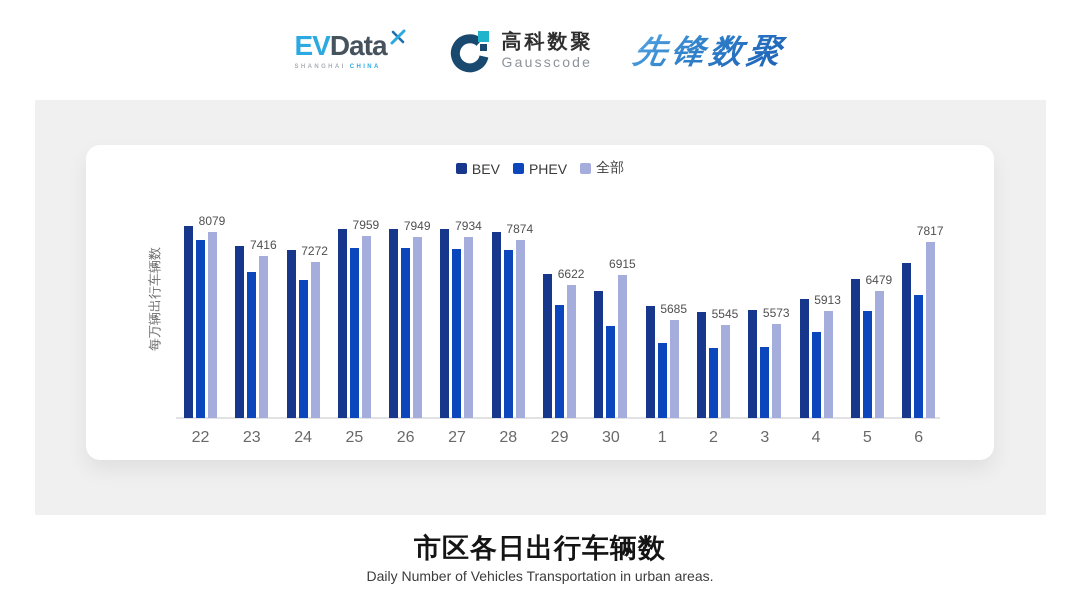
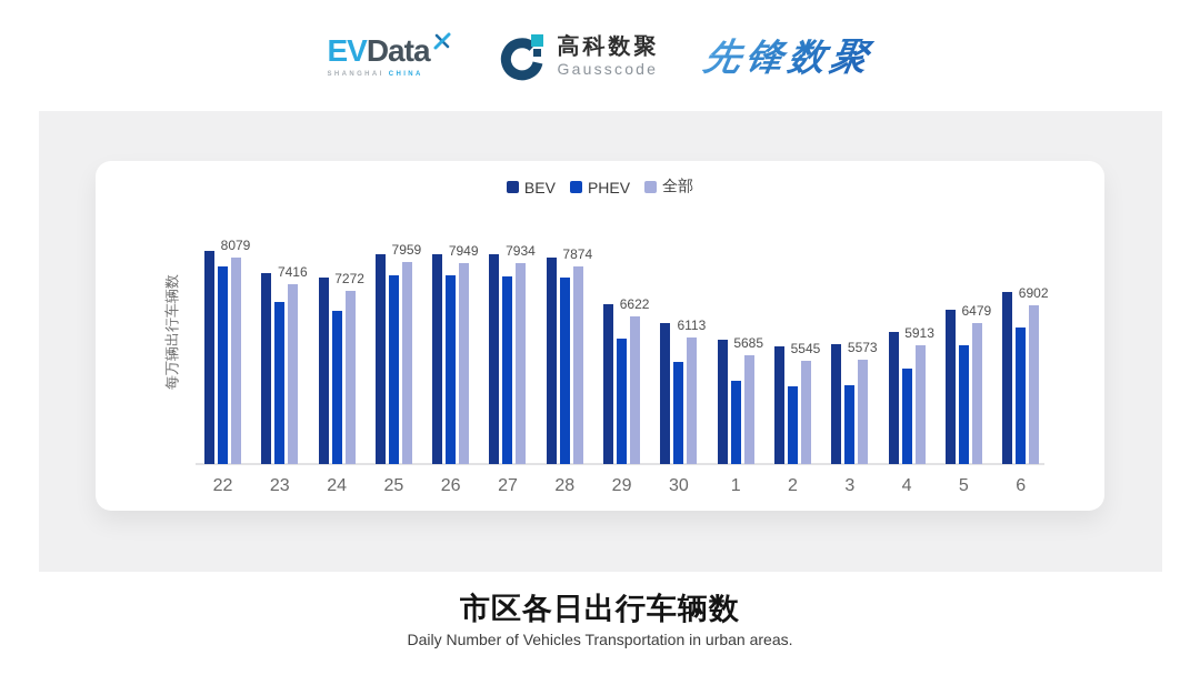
全部/30: 6915 -> 6113
全部/6: 7817 -> 6902
